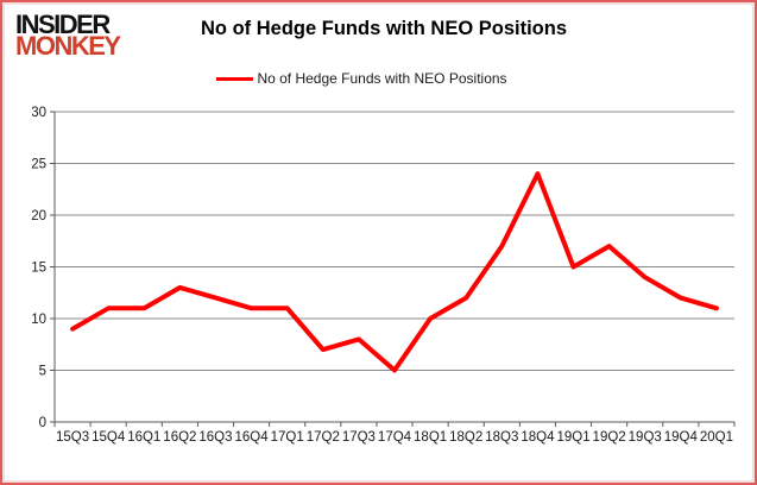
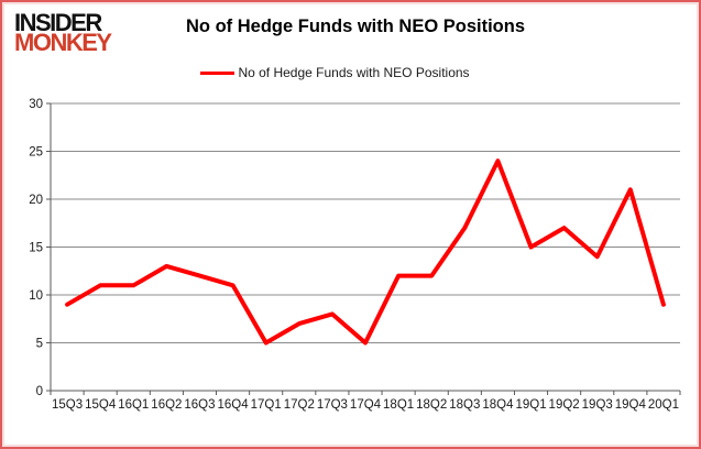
17Q1: 11 -> 5
18Q1: 10 -> 12
19Q4: 12 -> 21
20Q1: 11 -> 9
